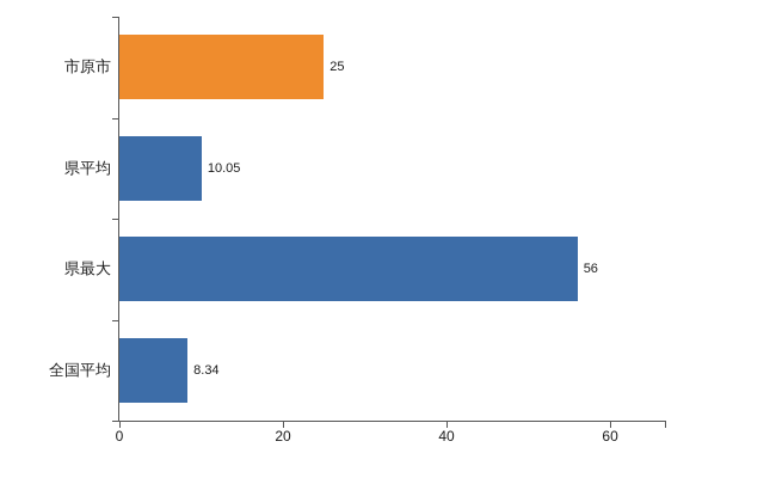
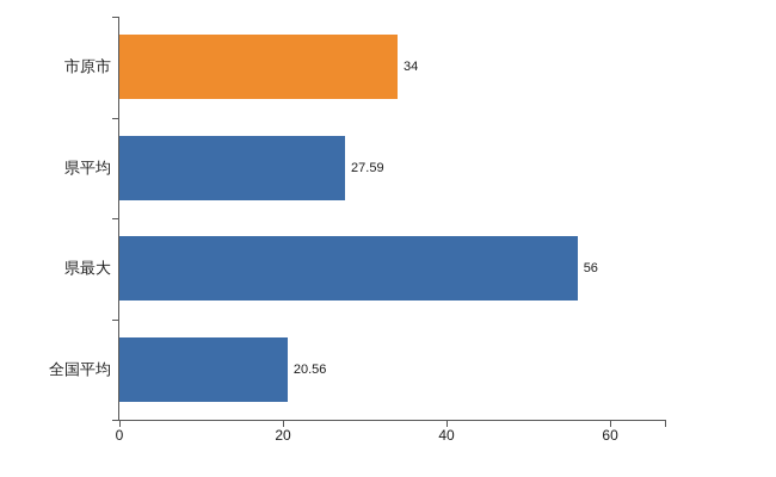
市原市: 25 -> 34
県平均: 10.05 -> 27.59
全国平均: 8.34 -> 20.56
